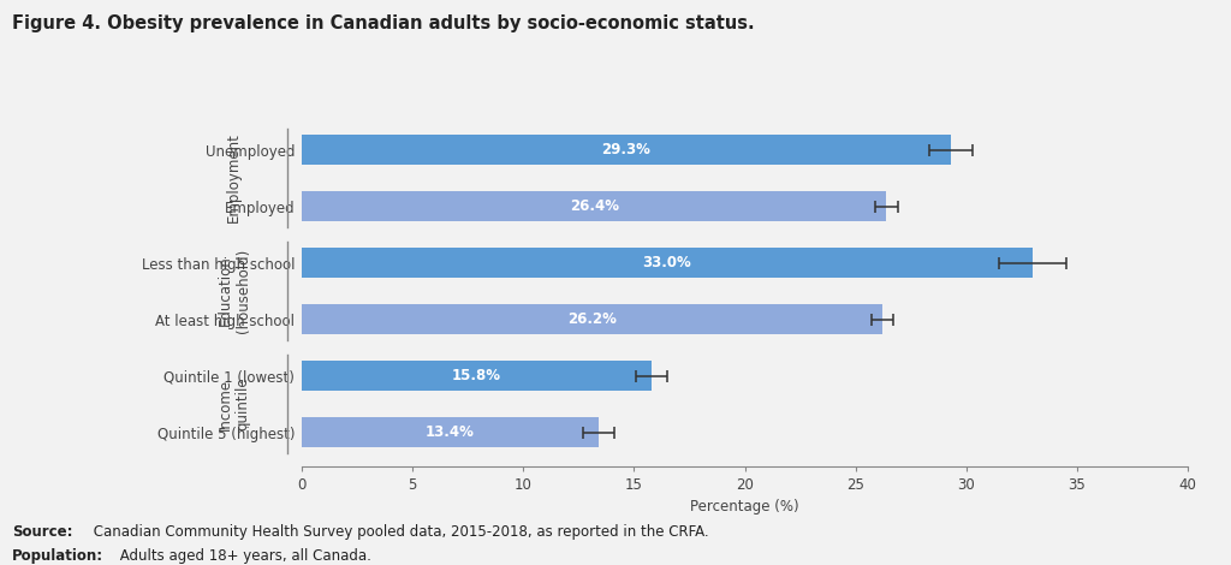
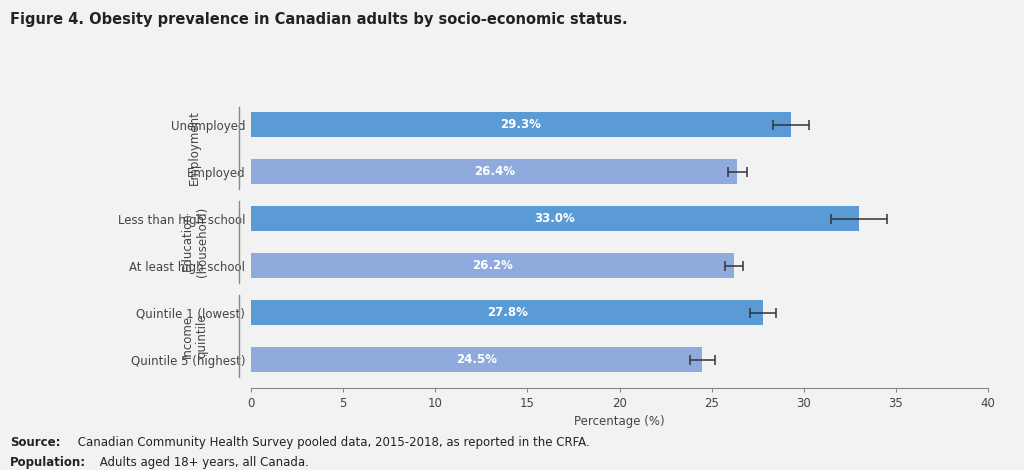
Quintile 1 (lowest): 15.8% -> 27.8%
Quintile 5 (highest): 13.4% -> 24.5%
